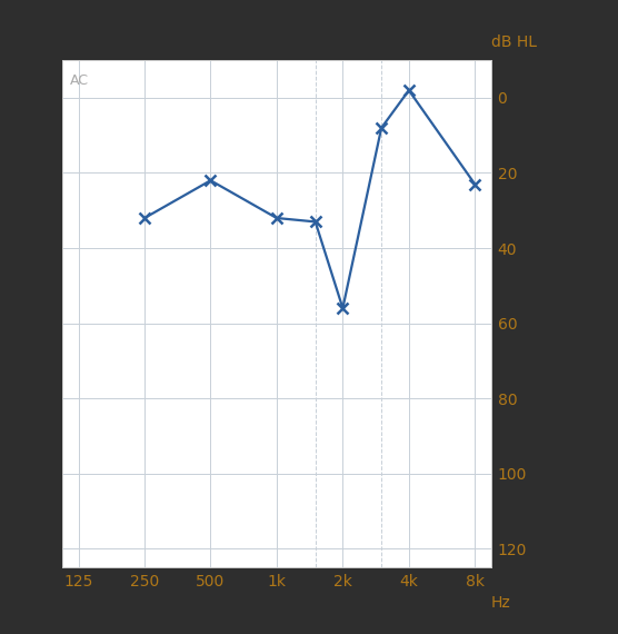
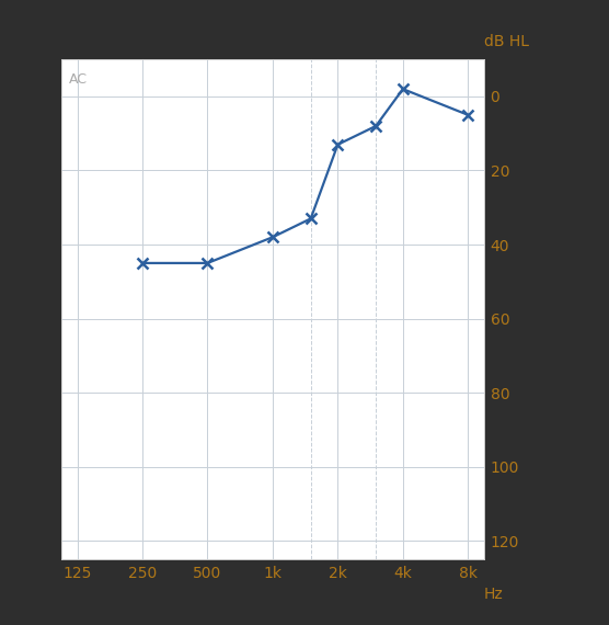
250: 32 -> 45
500: 22 -> 45
1k: 32 -> 38
2k: 56 -> 13
8k: 23 -> 5
